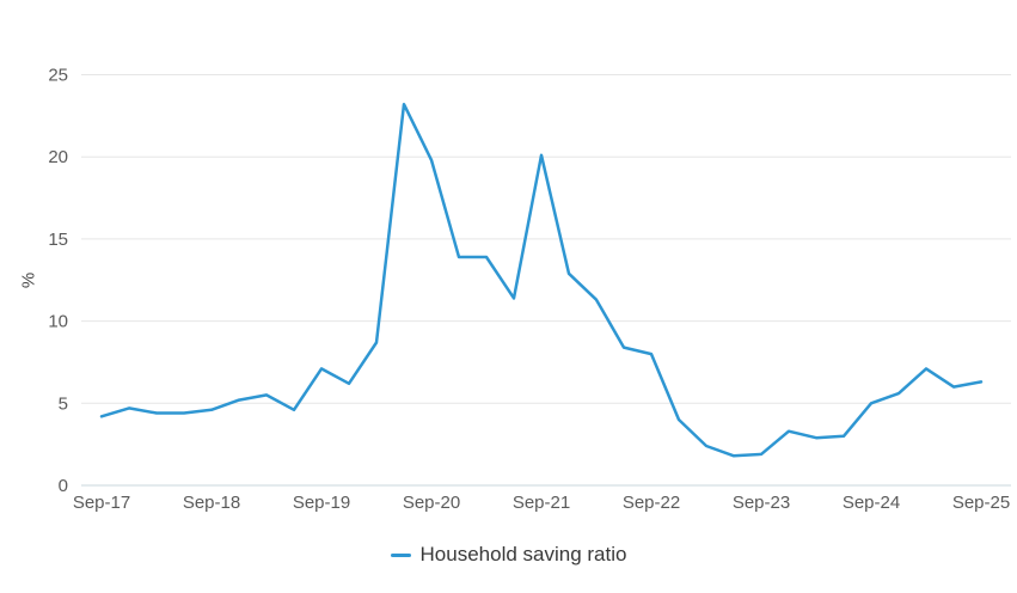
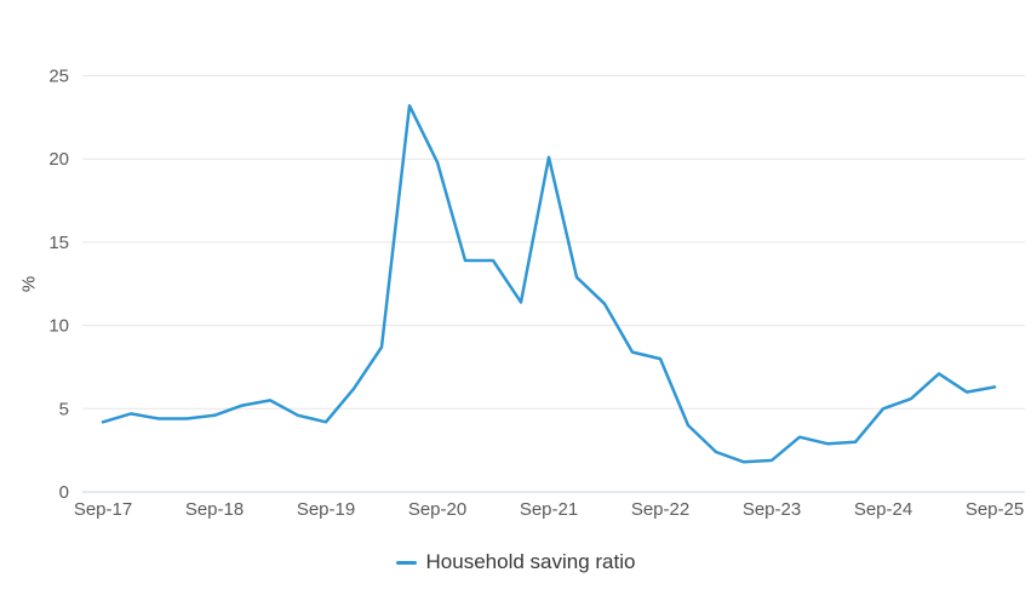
Sep-19: 7.1 -> 4.2
